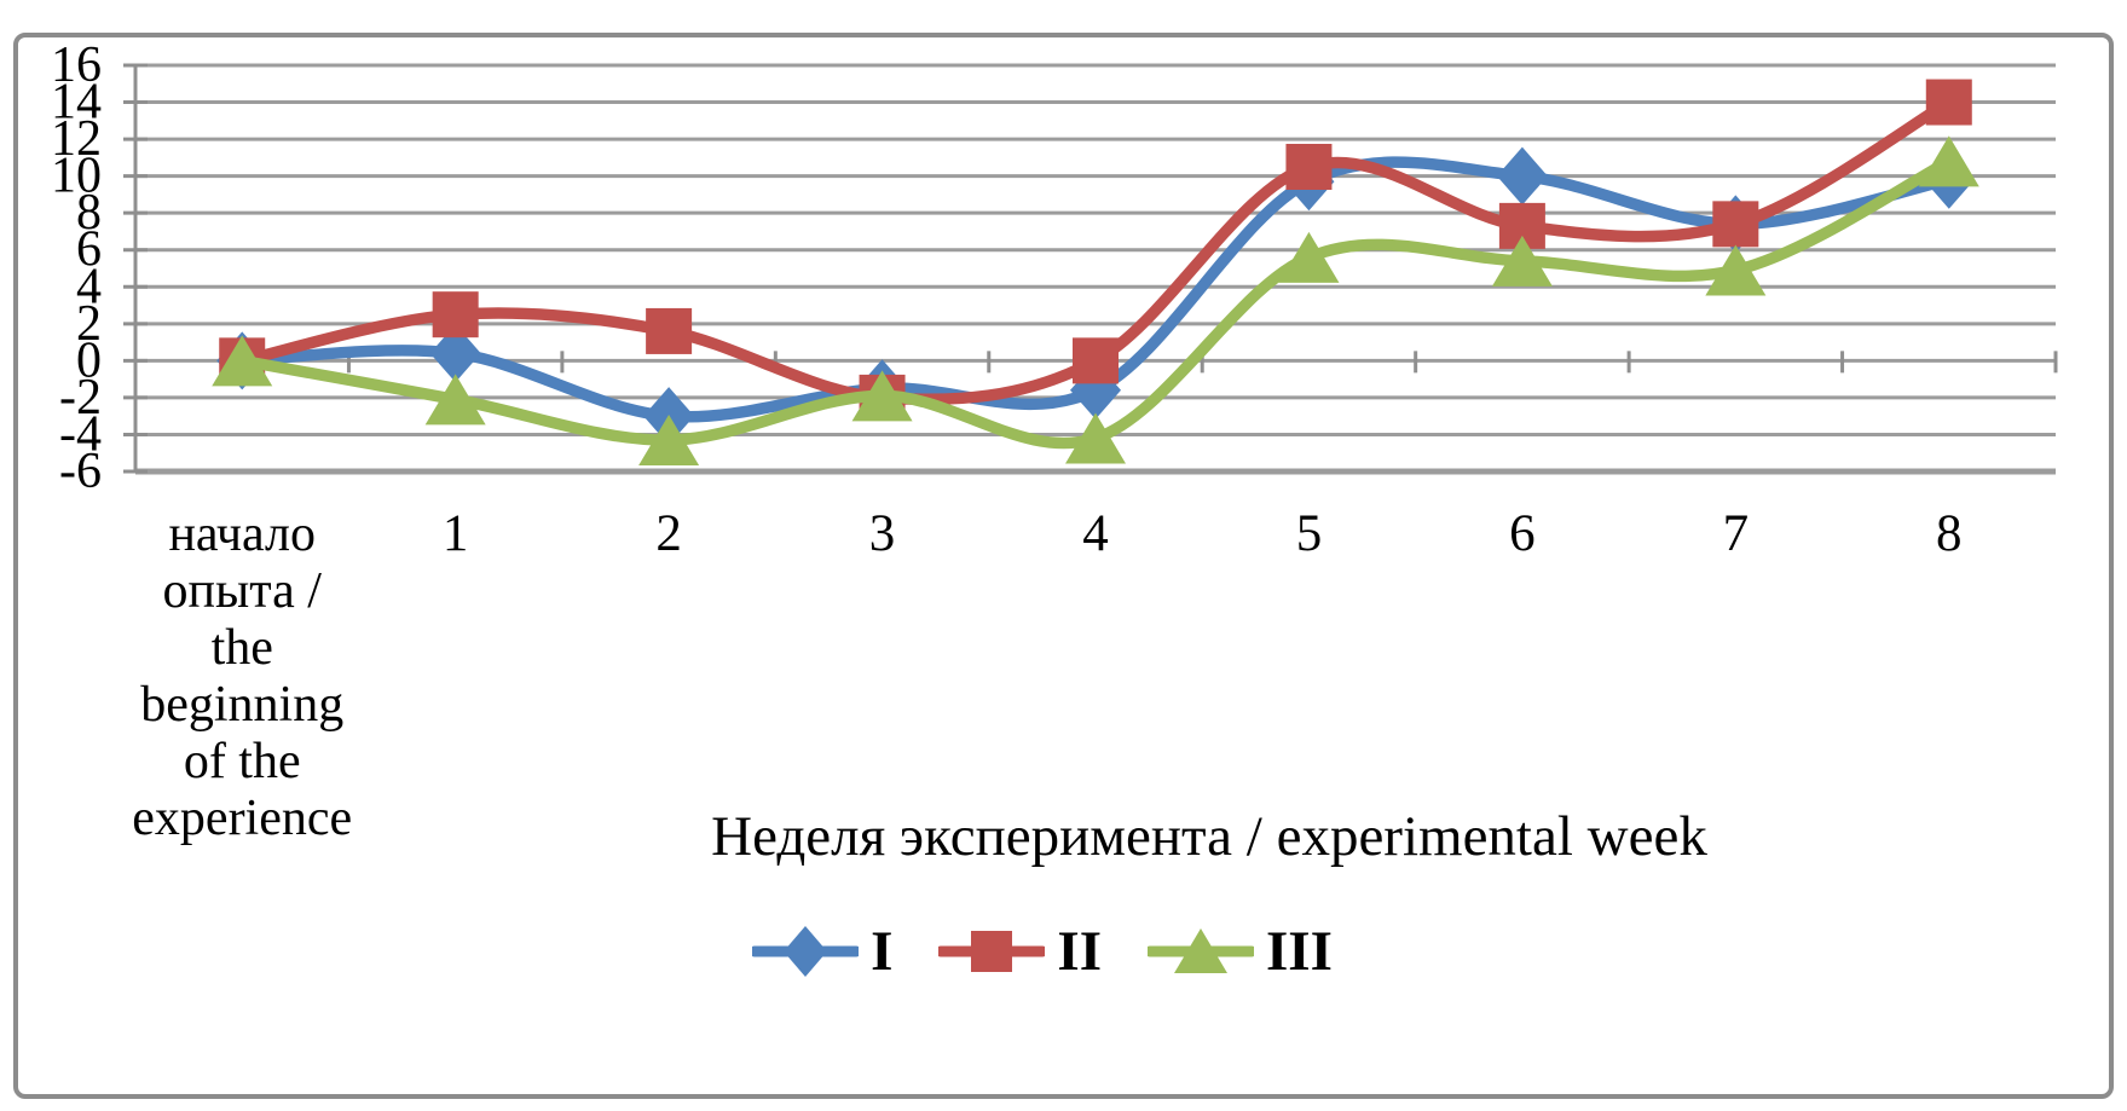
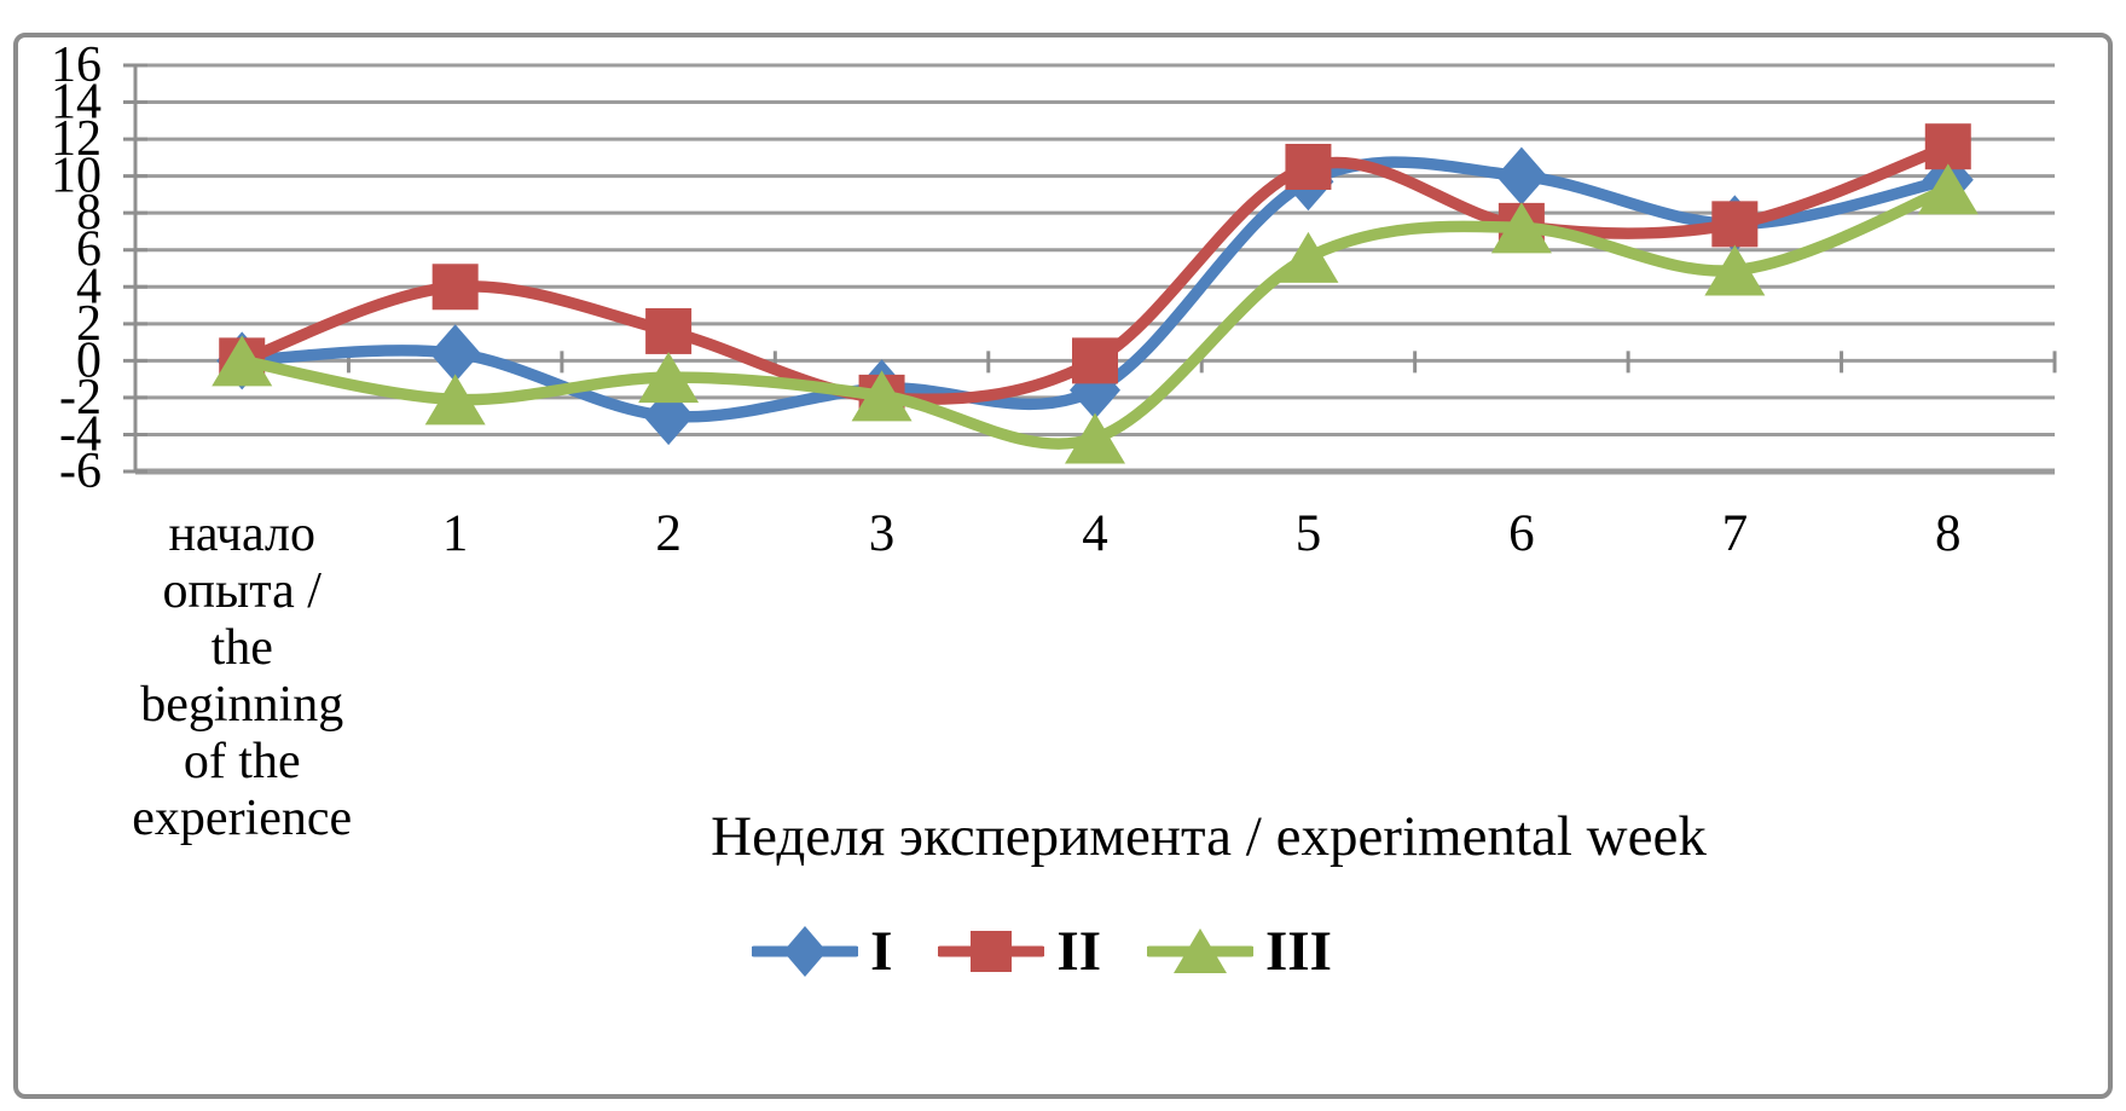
II/1: 2.5 -> 4.0
III/2: -4.3 -> -0.9
III/6: 5.4 -> 7.2
II/8: 14.0 -> 11.6
III/8: 10.8 -> 9.3
